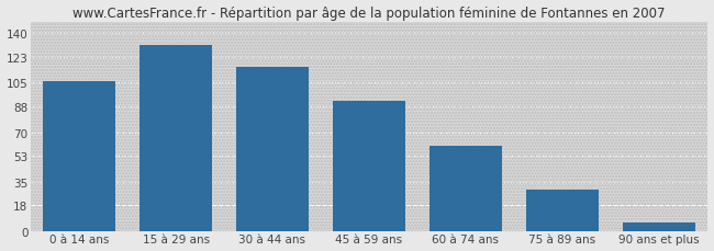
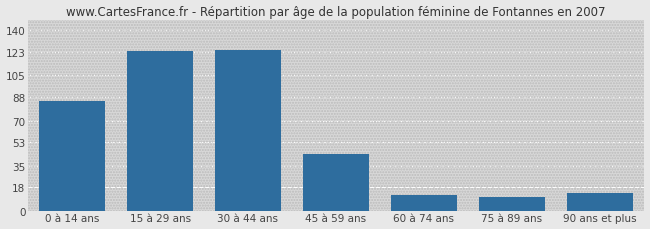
0 à 14 ans: 106 -> 85
15 à 29 ans: 132 -> 124
30 à 44 ans: 116 -> 125
45 à 59 ans: 92 -> 44
60 à 74 ans: 60 -> 12
75 à 89 ans: 29 -> 11
90 ans et plus: 6 -> 14
